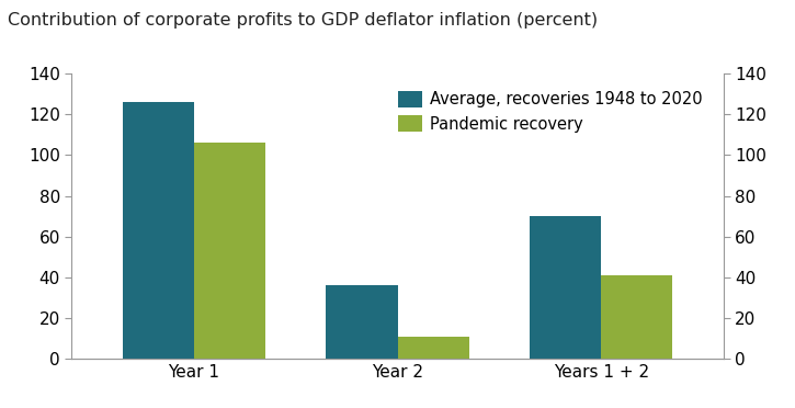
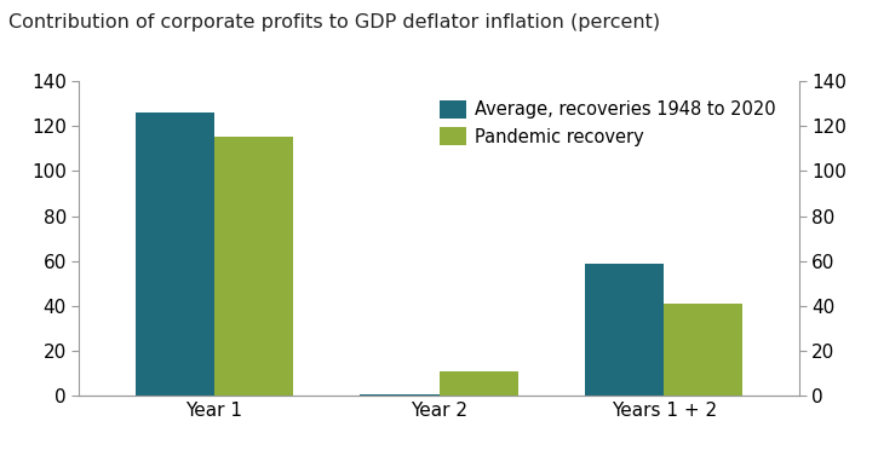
Pandemic recovery/Year 1: 106 -> 115
Average, recoveries 1948 to 2020/Year 2: 36 -> 1
Average, recoveries 1948 to 2020/Years 1 + 2: 70 -> 59
